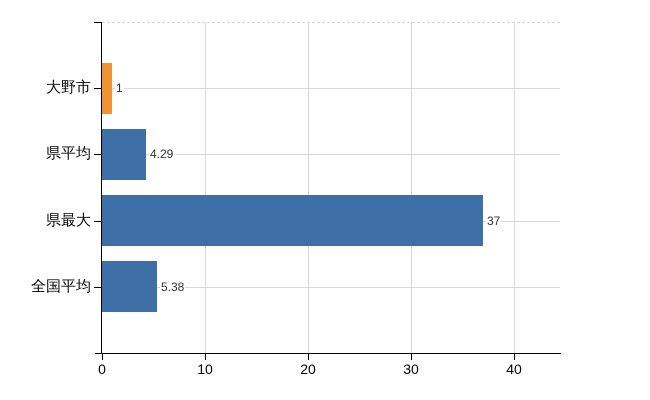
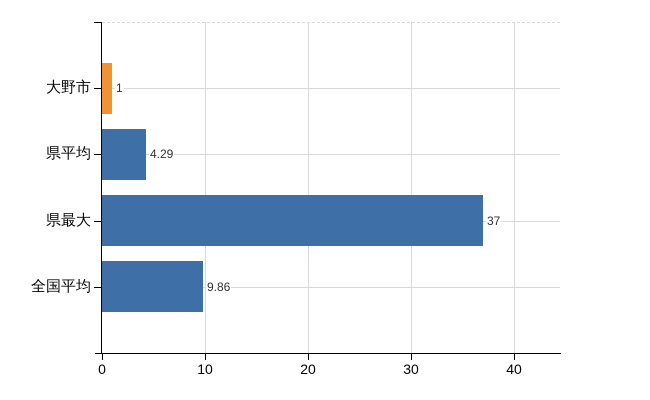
全国平均: 5.38 -> 9.86
